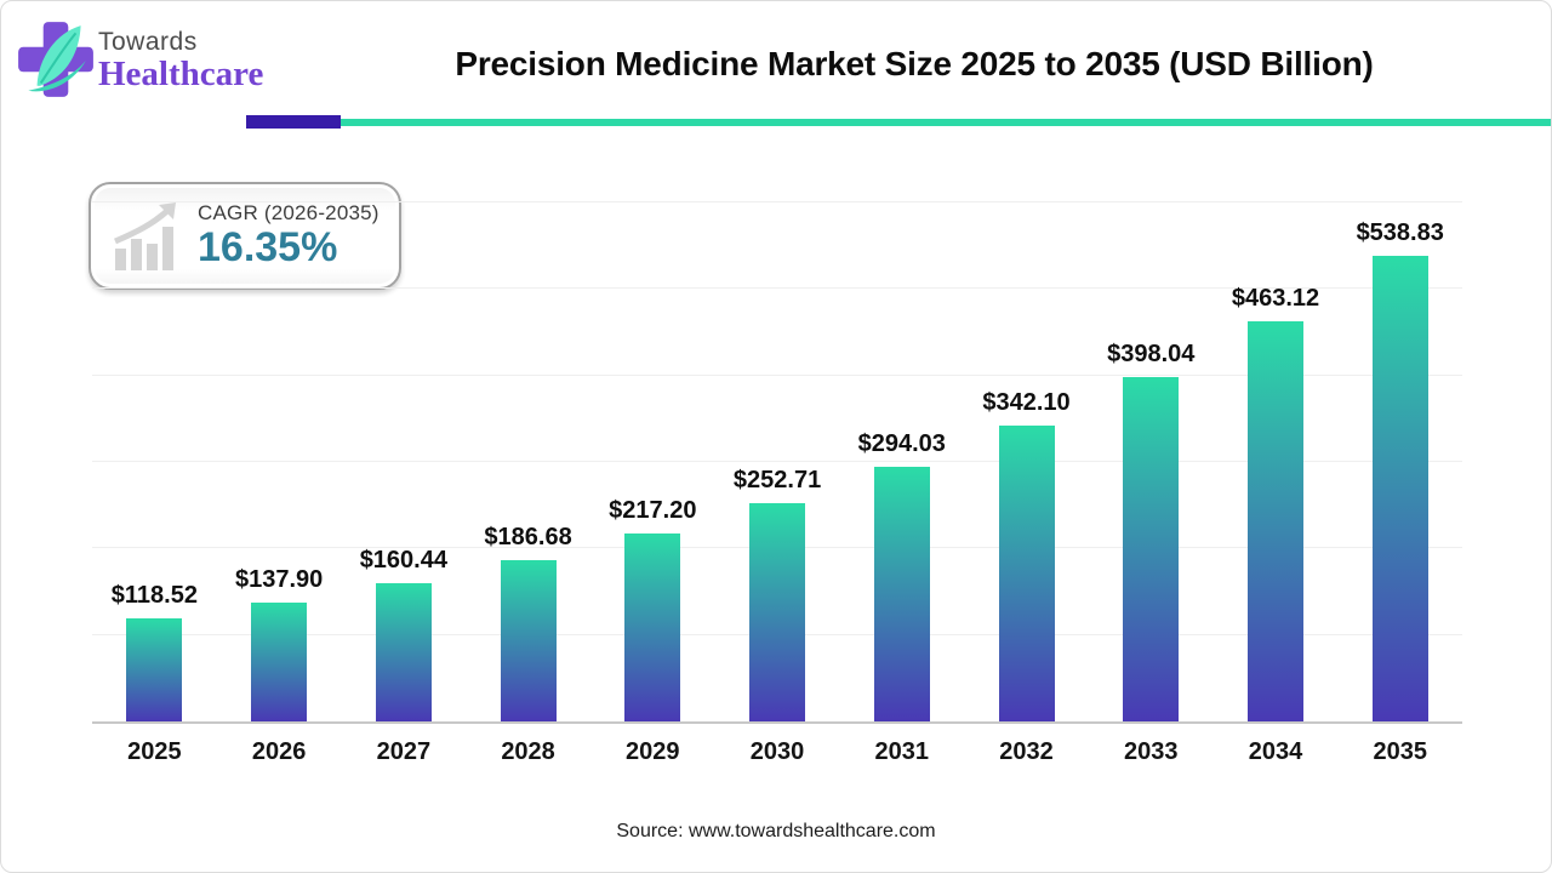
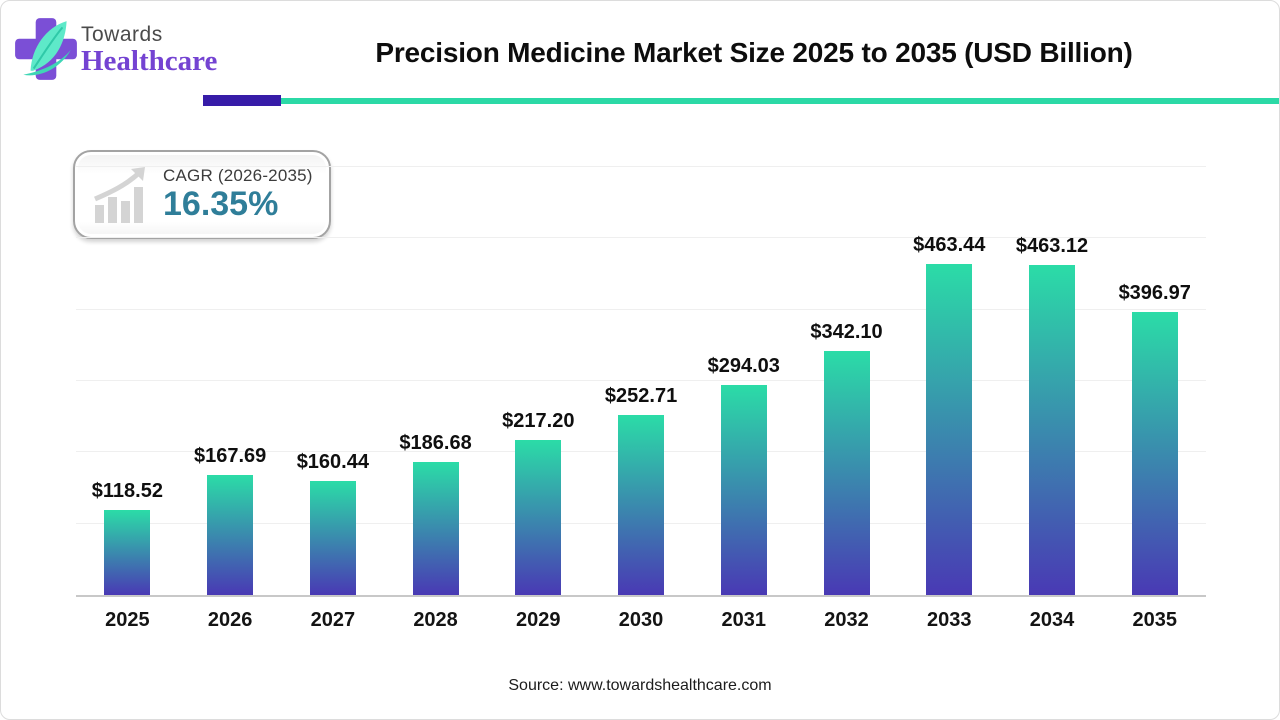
2026: $137.90 -> $167.69
2033: $398.04 -> $463.44
2035: $538.83 -> $396.97
